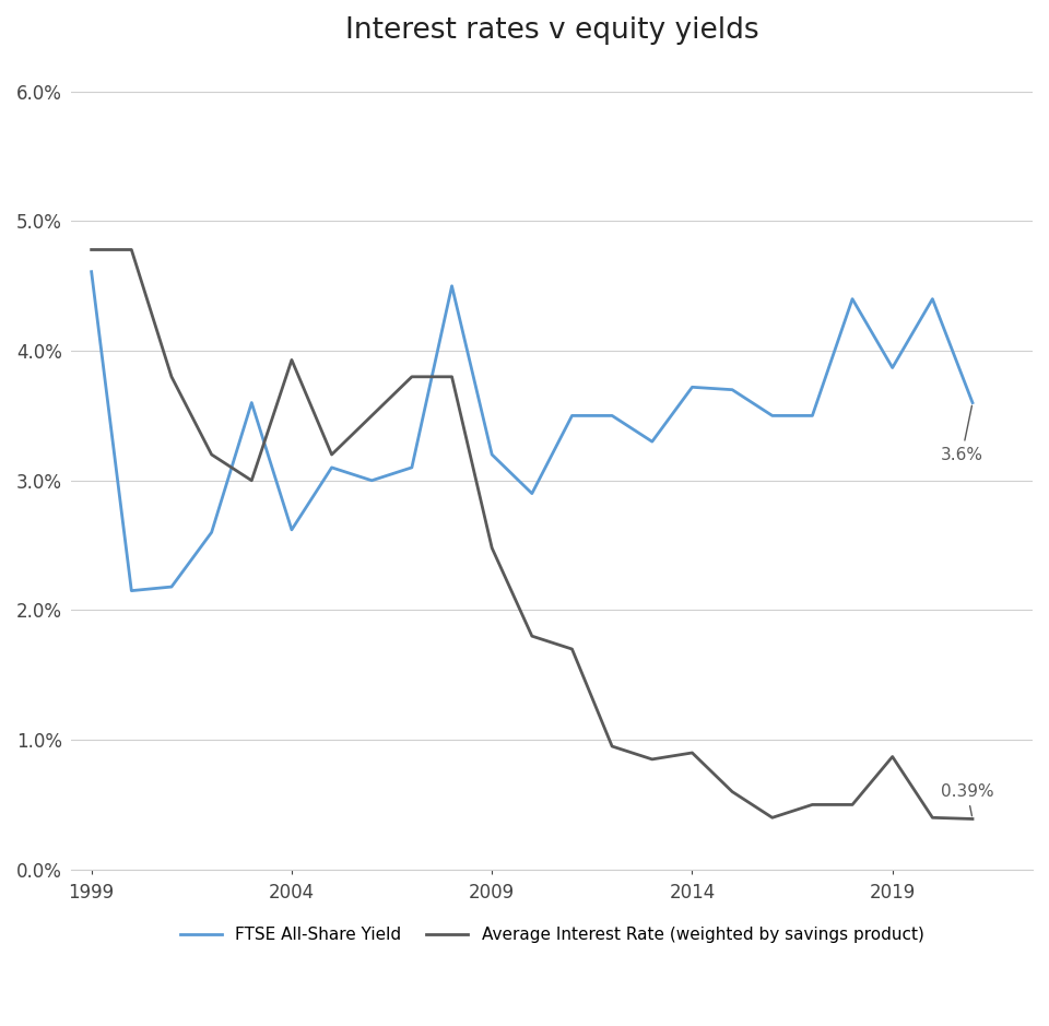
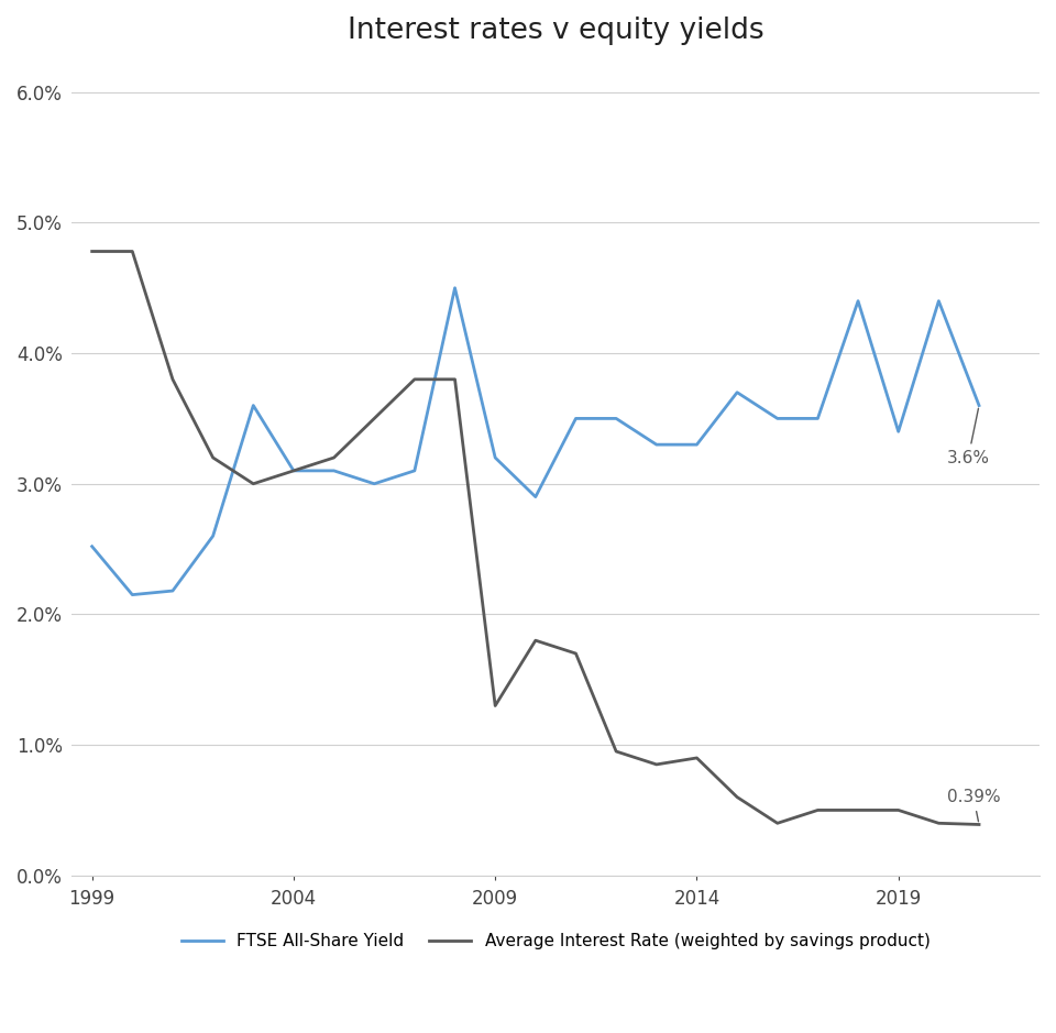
FTSE All-Share Yield/1999: 4.61% -> 2.52%
FTSE All-Share Yield/2004: 2.62% -> 3.10%
Average Interest Rate (weighted by savings product)/2004: 3.93% -> 3.10%
Average Interest Rate (weighted by savings product)/2009: 2.48% -> 1.30%
FTSE All-Share Yield/2014: 3.72% -> 3.30%
FTSE All-Share Yield/2019: 3.87% -> 3.40%
Average Interest Rate (weighted by savings product)/2019: 0.87% -> 0.50%
